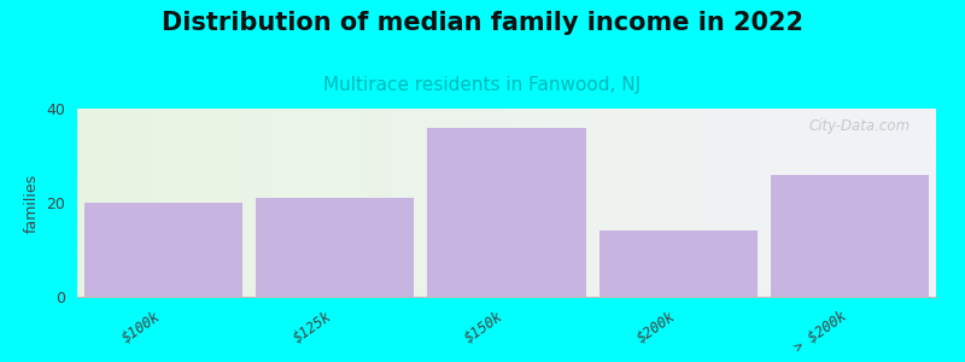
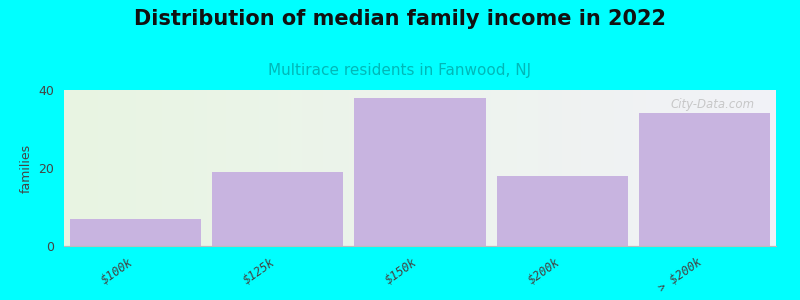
$100k: 20 -> 7
$125k: 21 -> 19
$150k: 36 -> 38
$200k: 14 -> 18
> $200k: 26 -> 34
